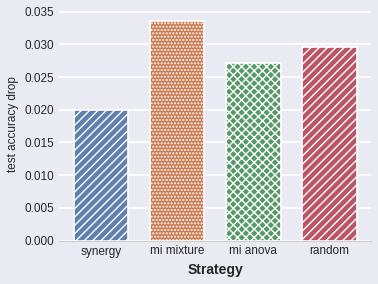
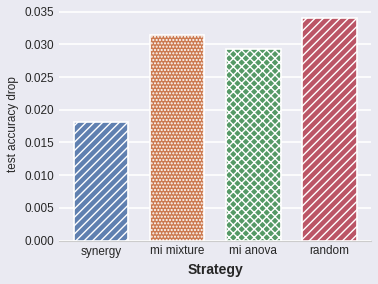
synergy: 0.0200 -> 0.0182
mi mixture: 0.0336 -> 0.0315
mi anova: 0.0272 -> 0.0293
random: 0.0296 -> 0.0340
